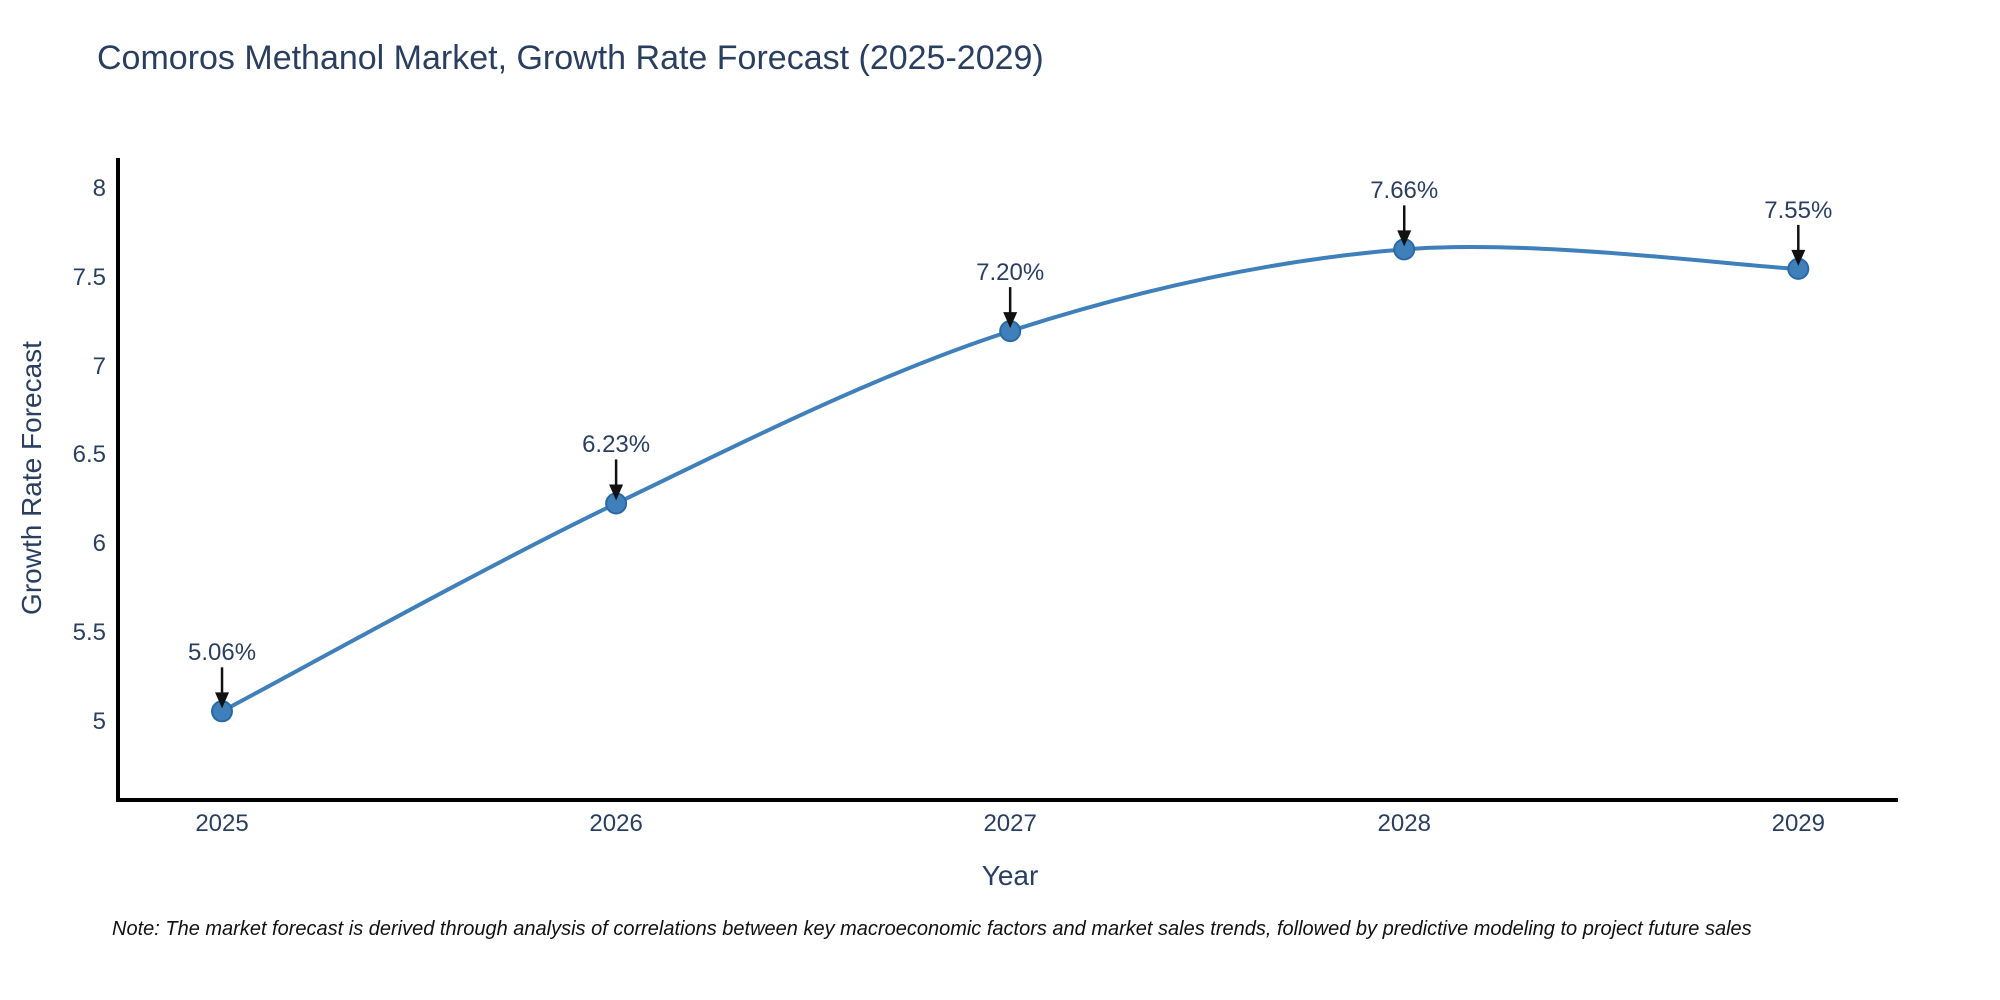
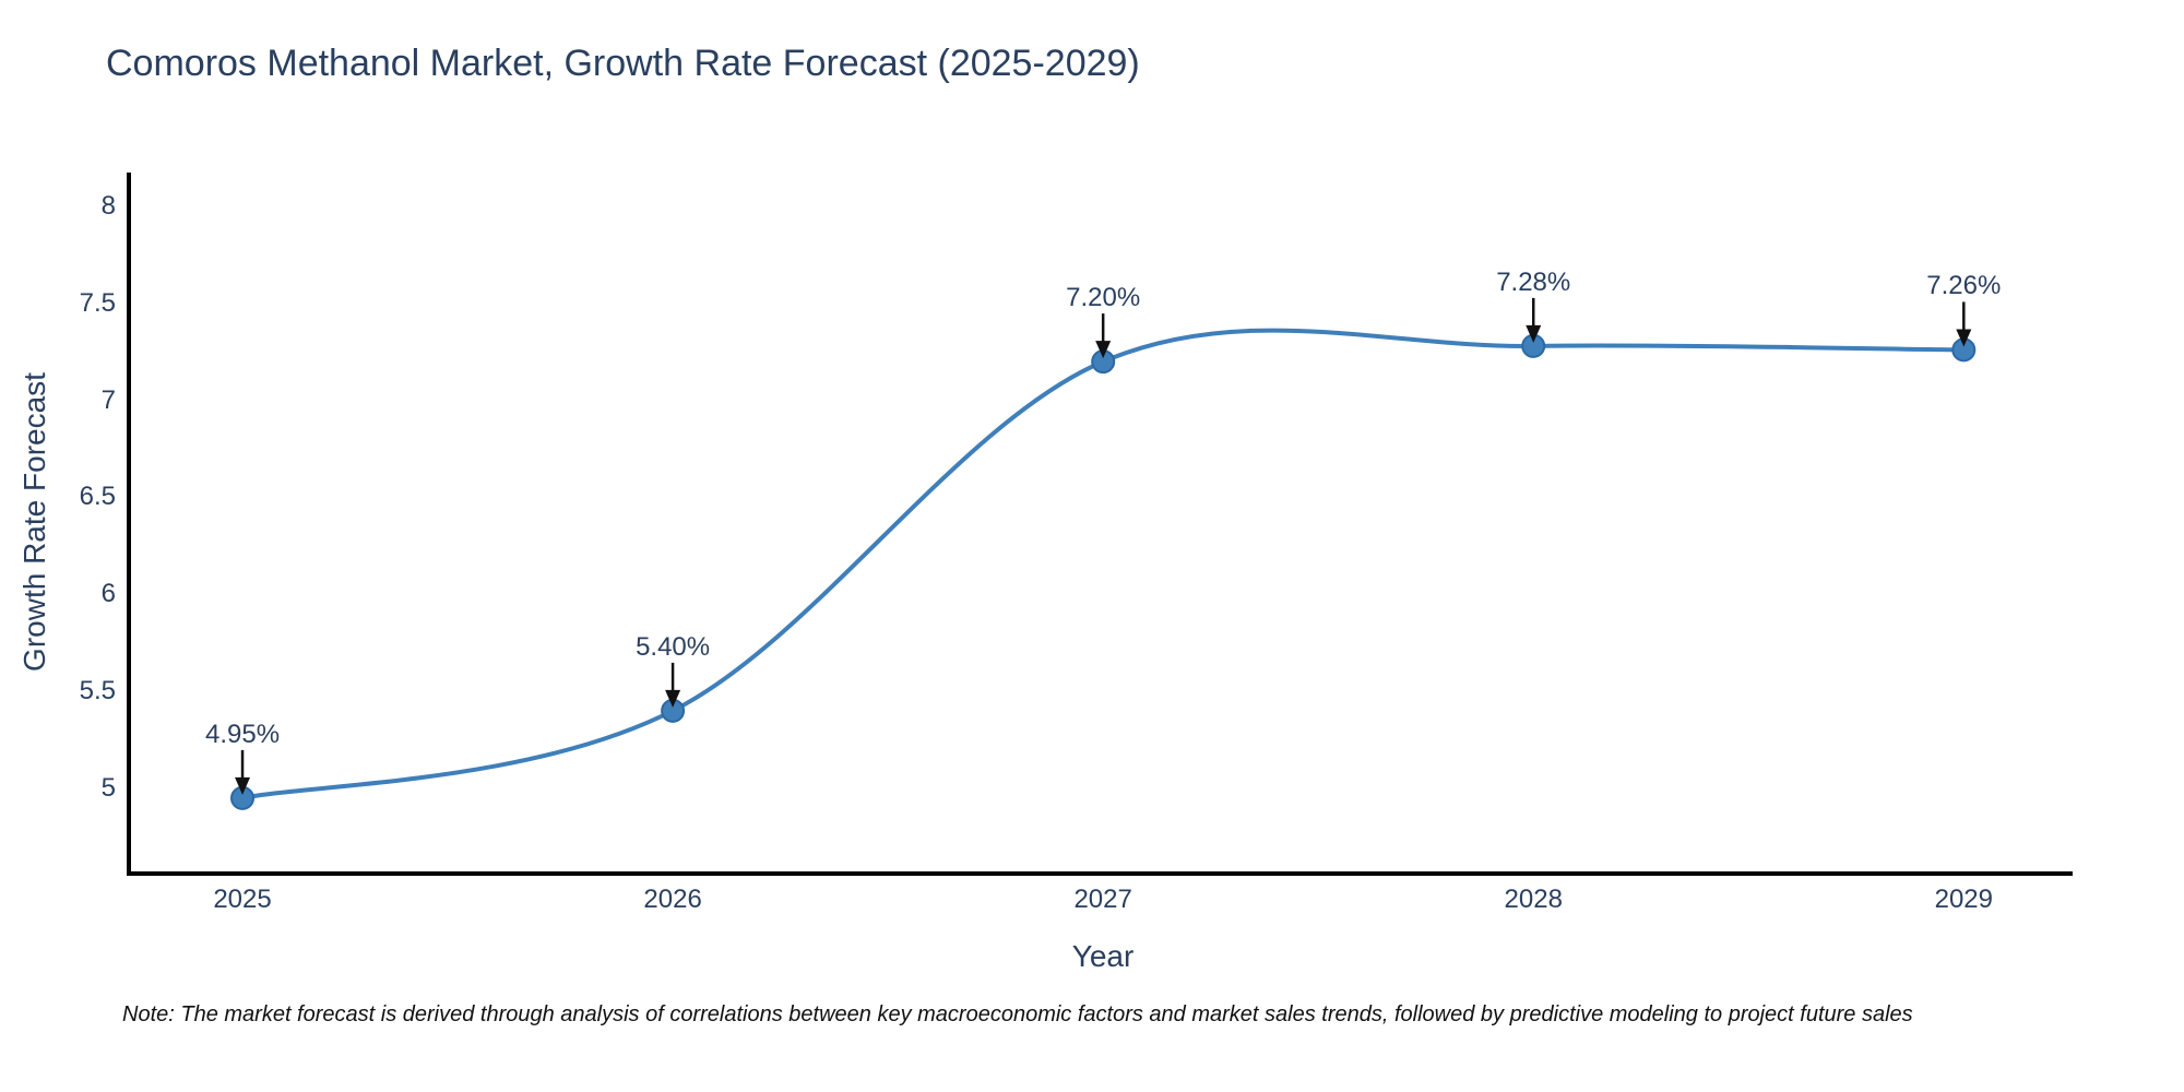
2025: 5.06% -> 4.95%
2026: 6.23% -> 5.40%
2028: 7.66% -> 7.28%
2029: 7.55% -> 7.26%
